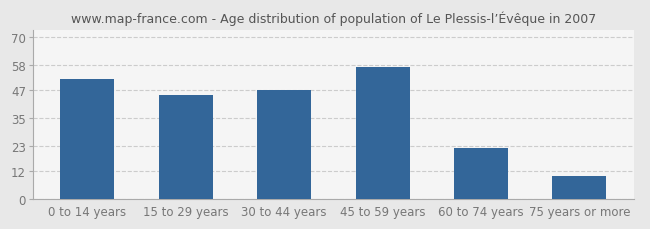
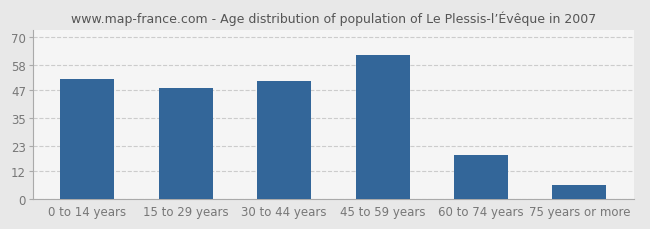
15 to 29 years: 45 -> 48
30 to 44 years: 47 -> 51
45 to 59 years: 57 -> 62
60 to 74 years: 22 -> 19
75 years or more: 10 -> 6
